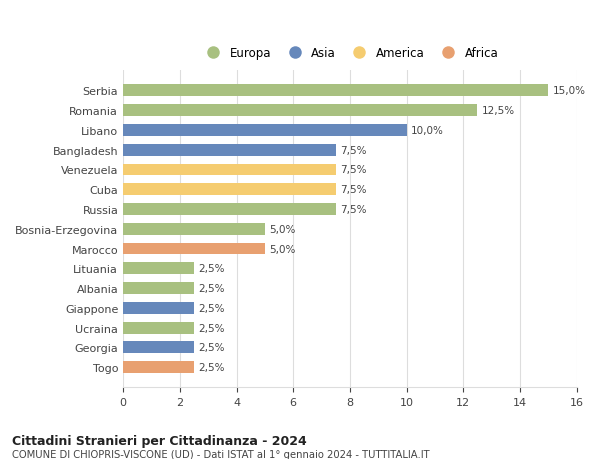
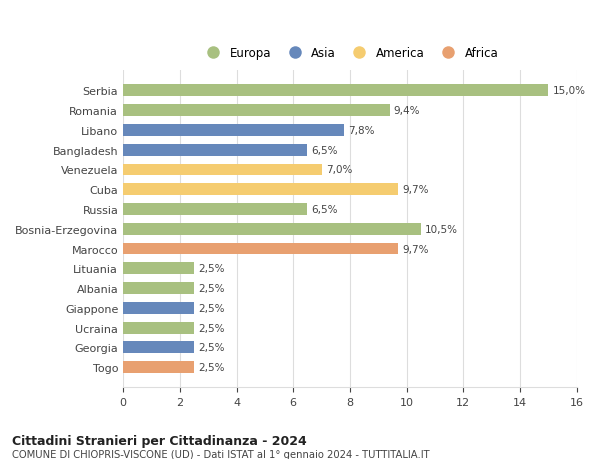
Romania: 12,5% -> 9,4%
Libano: 10,0% -> 7,8%
Bangladesh: 7,5% -> 6,5%
Venezuela: 7,5% -> 7,0%
Cuba: 7,5% -> 9,7%
Russia: 7,5% -> 6,5%
Bosnia-Erzegovina: 5,0% -> 10,5%
Marocco: 5,0% -> 9,7%
